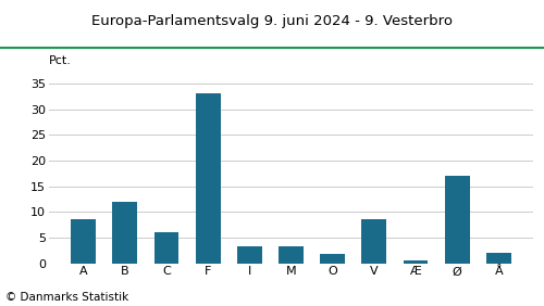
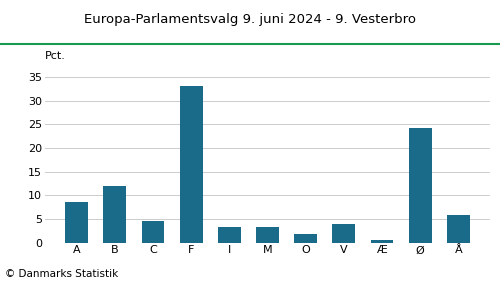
C: 6.0 -> 4.5
V: 8.5 -> 4.0
Ø: 17.0 -> 24.3
Å: 2.0 -> 5.9
